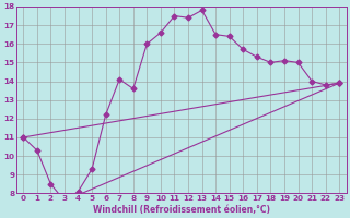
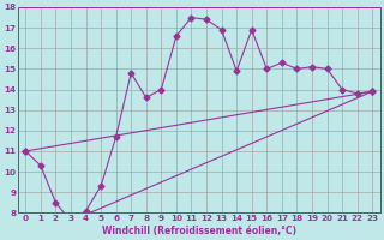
6: 12.2 -> 11.7
7: 14.1 -> 14.8
9: 16.0 -> 14.0
13: 17.8 -> 16.9
14: 16.5 -> 14.9
15: 16.4 -> 16.9
16: 15.7 -> 15.0
